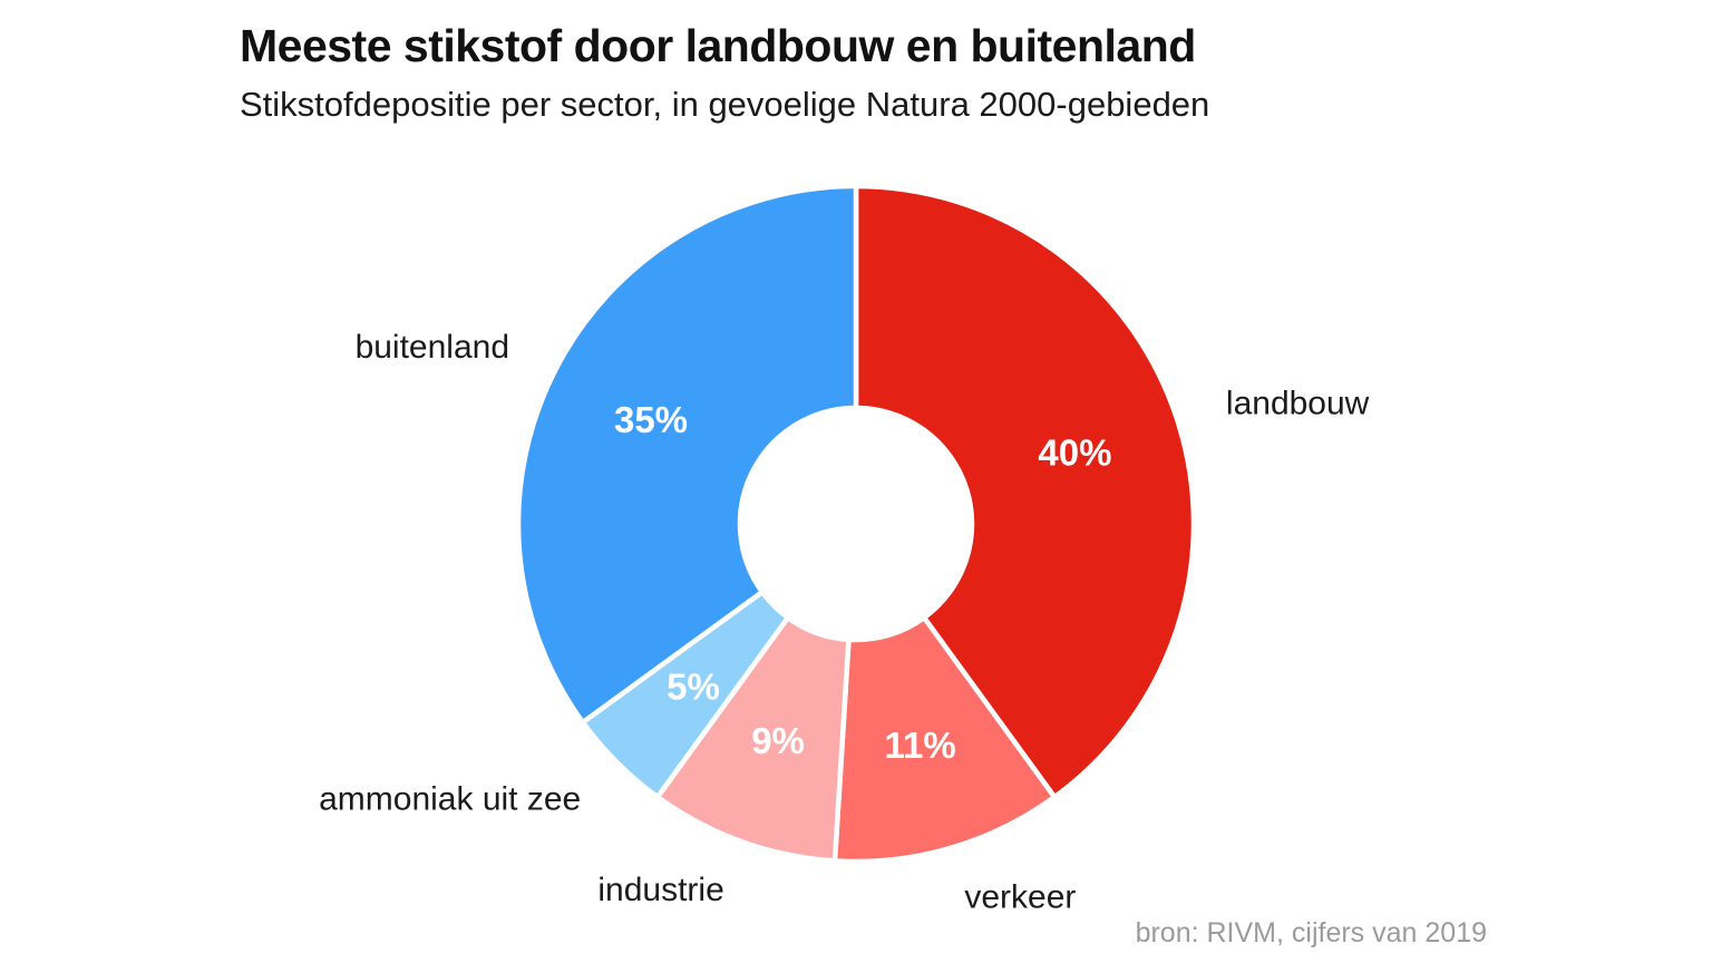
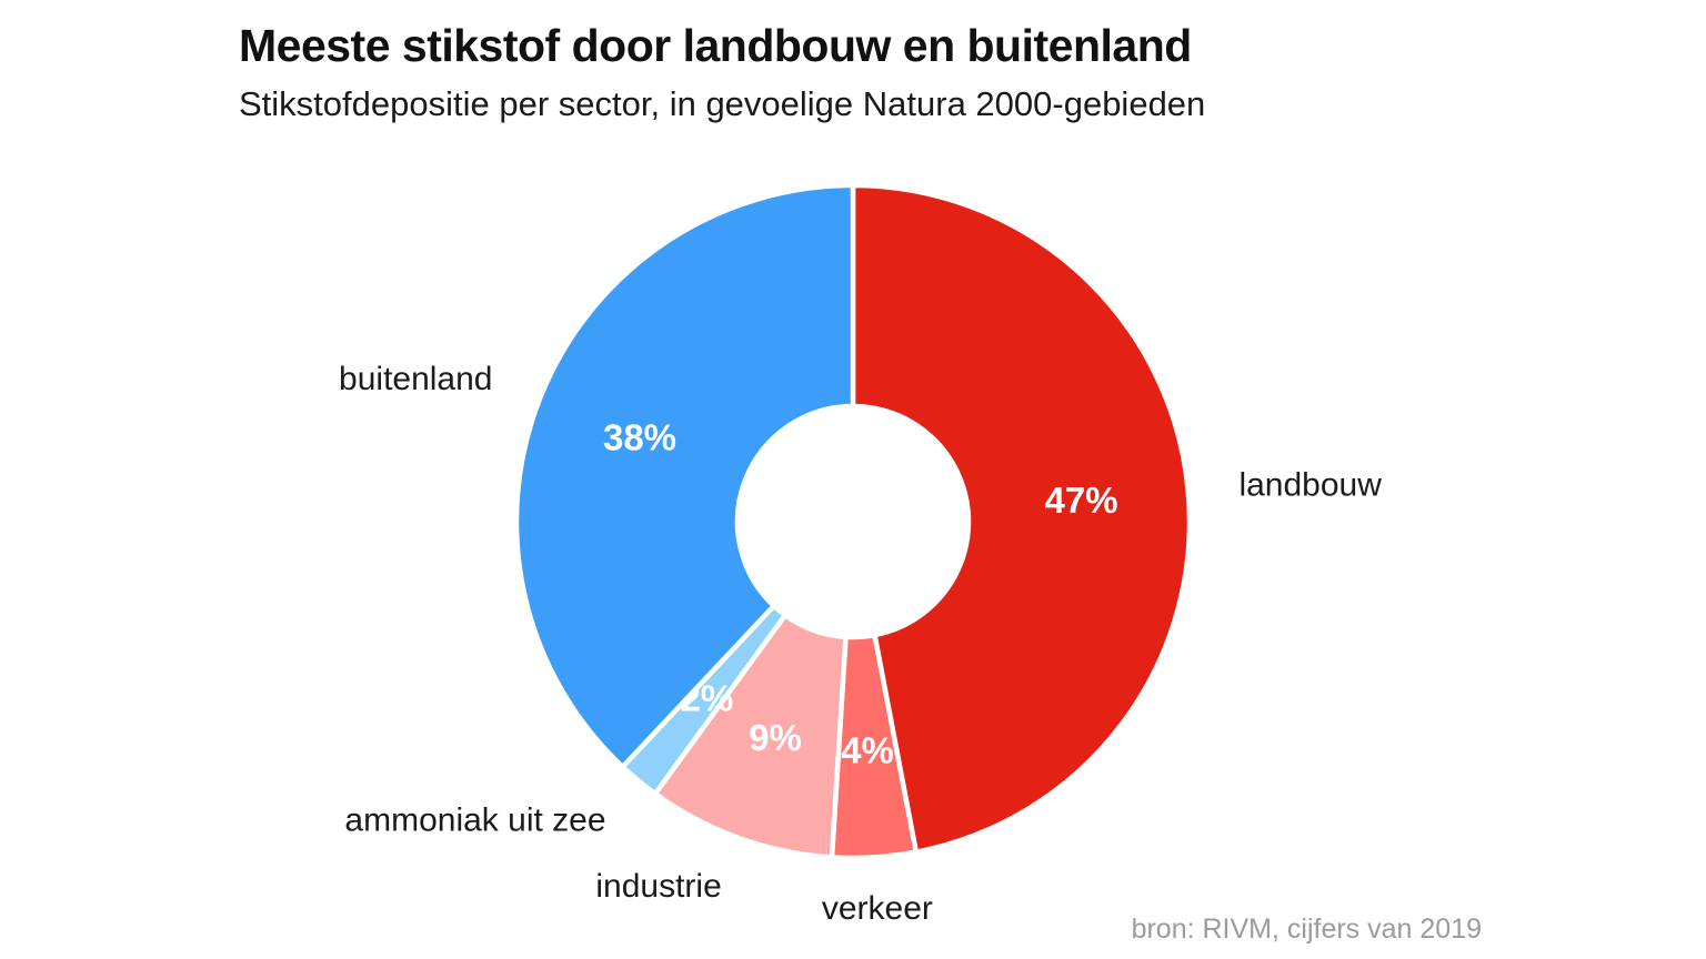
landbouw: 40% -> 47%
verkeer: 11% -> 4%
ammoniak uit zee: 5% -> 2%
buitenland: 35% -> 38%
